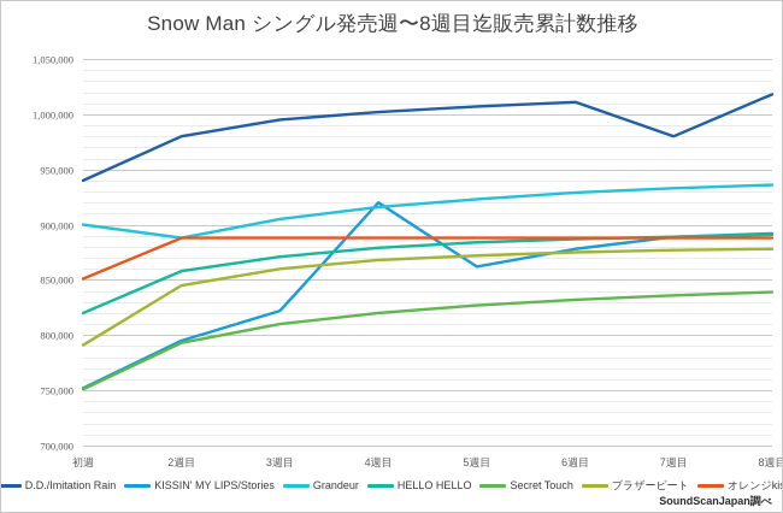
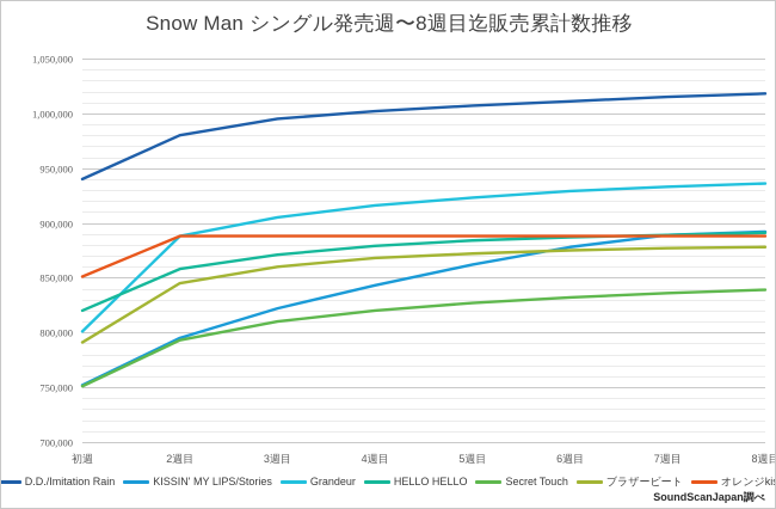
Grandeur/初週: 900000 -> 800000
KISSIN' MY LIPS/Stories/4週目: 920000 -> 840000
D.D./Imitation Rain/7週目: 980000 -> 1020000
